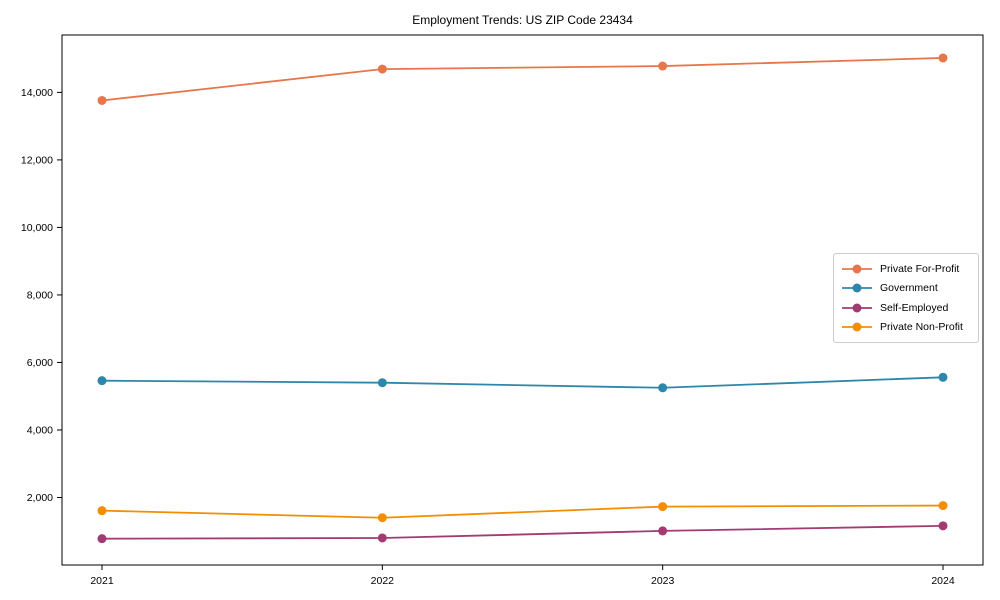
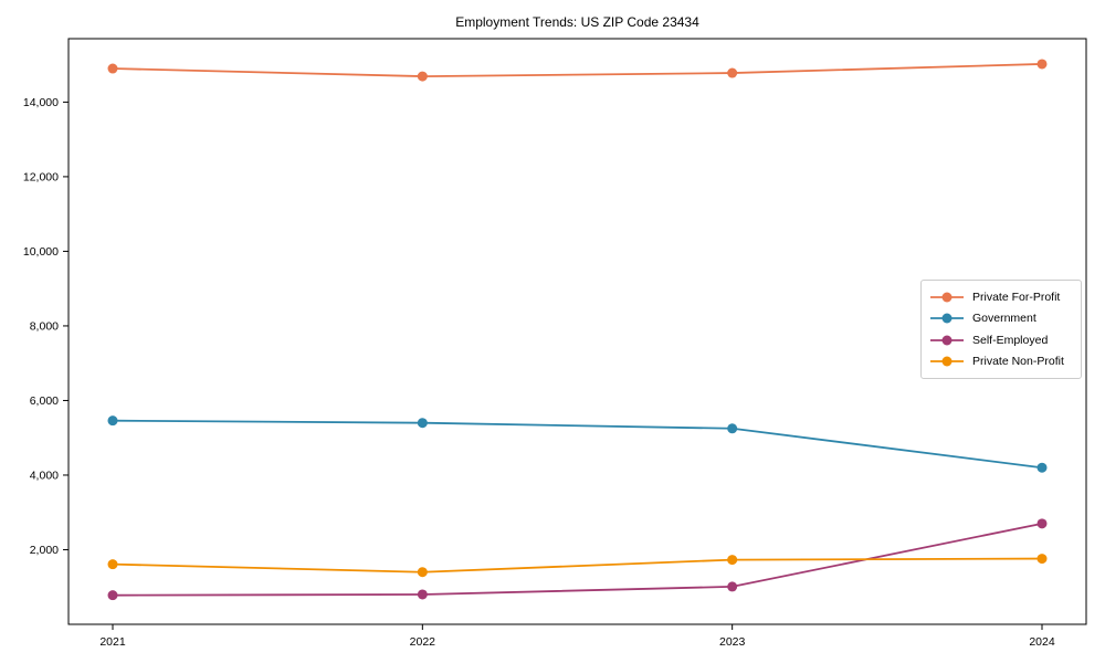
Private For-Profit/2021: 13800 -> 14900
Government/2024: 5600 -> 4200
Self-Employed/2024: 1200 -> 2700
